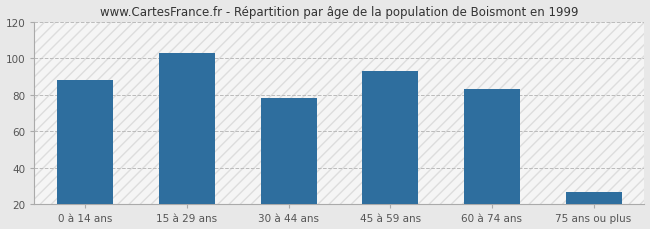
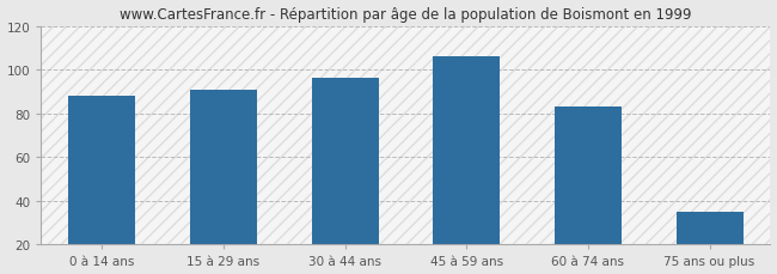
15 à 29 ans: 103 -> 91
30 à 44 ans: 78 -> 96
45 à 59 ans: 93 -> 106
75 ans ou plus: 27 -> 35
